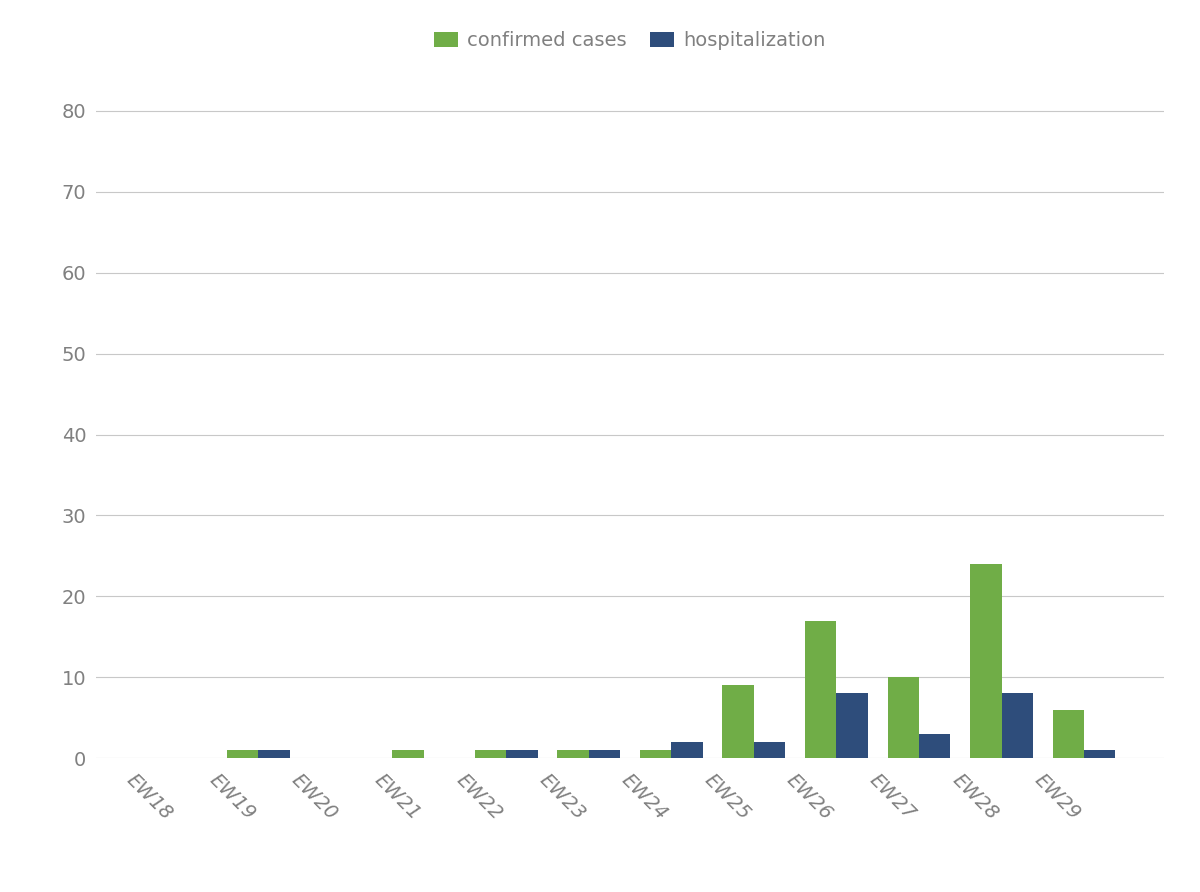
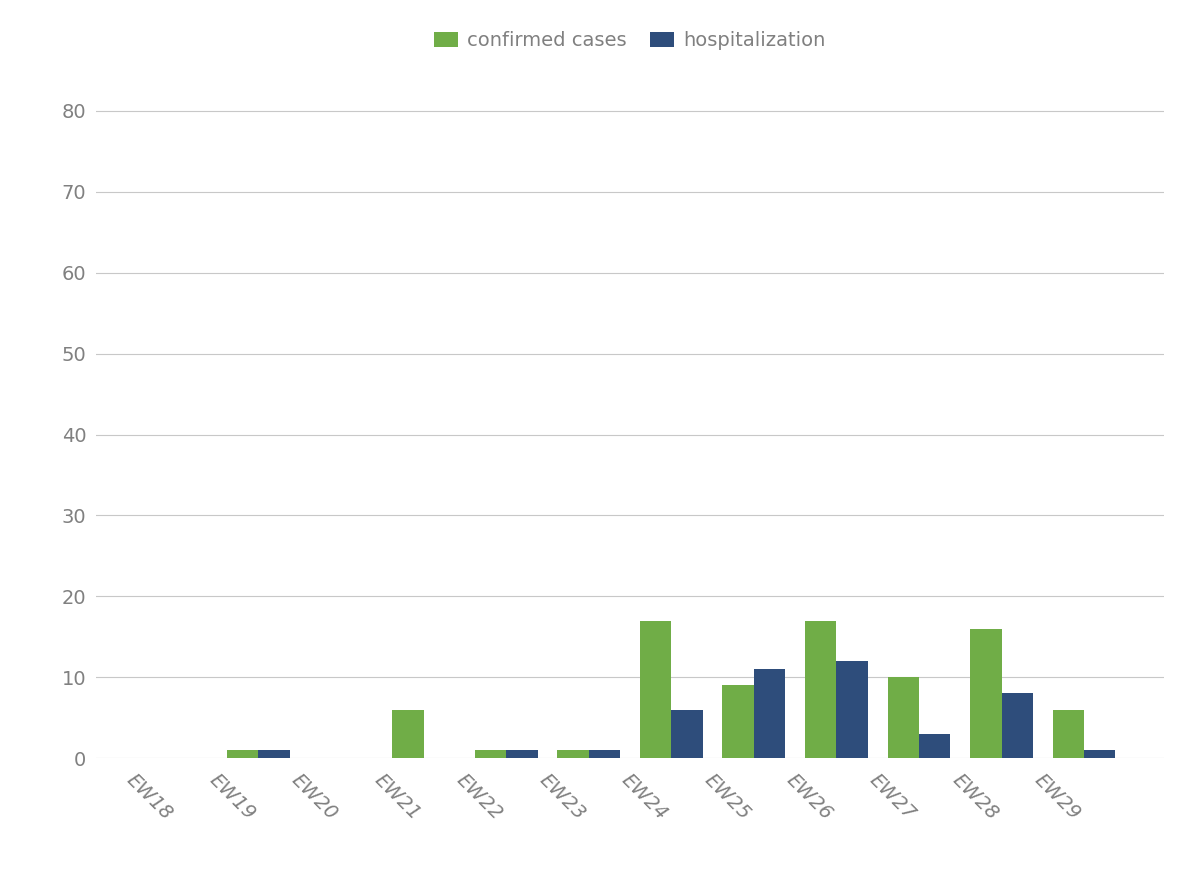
confirmed cases/EW21: 1 -> 6
confirmed cases/EW24: 1 -> 17
hospitalization/EW24: 2 -> 6
hospitalization/EW25: 2 -> 11
hospitalization/EW26: 8 -> 12
confirmed cases/EW28: 24 -> 16
